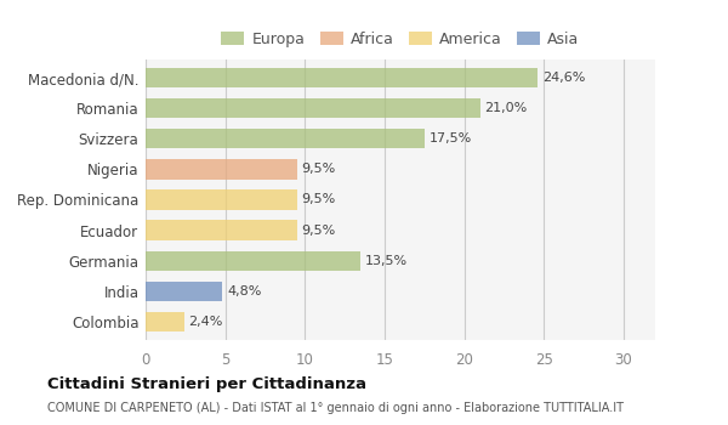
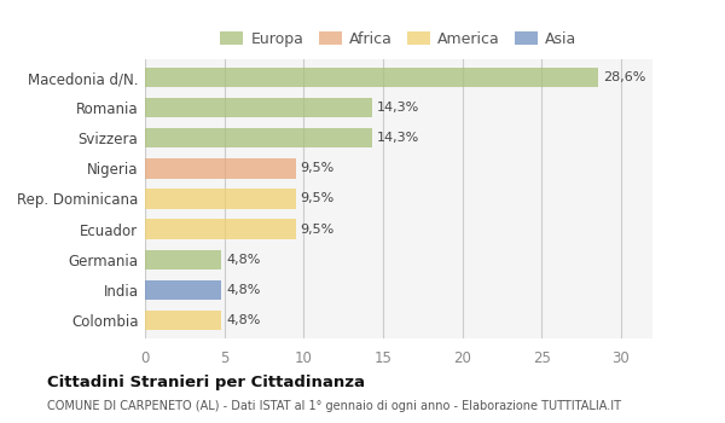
Macedonia d/N.: 24,6% -> 28,6%
Romania: 21,0% -> 14,3%
Svizzera: 17,5% -> 14,3%
Germania: 13,5% -> 4,8%
Colombia: 2,4% -> 4,8%
